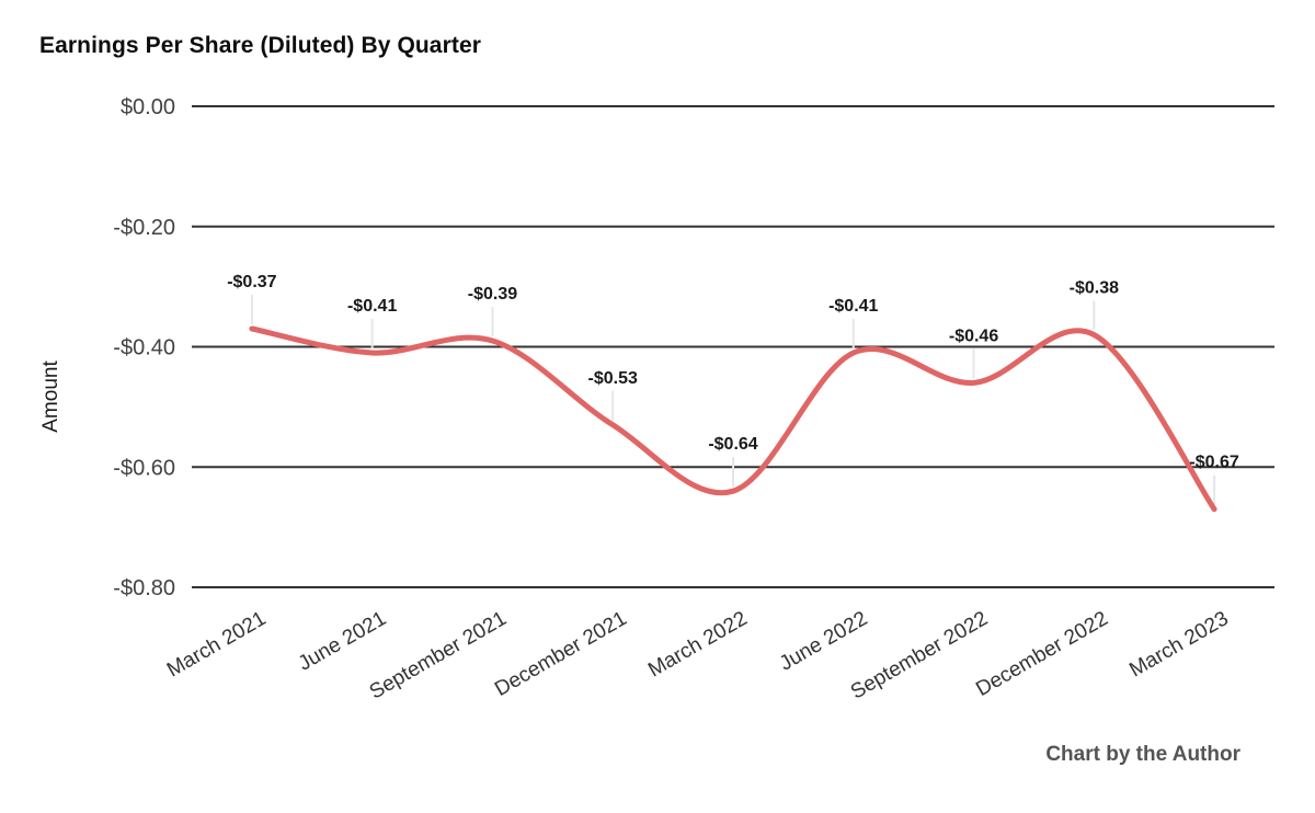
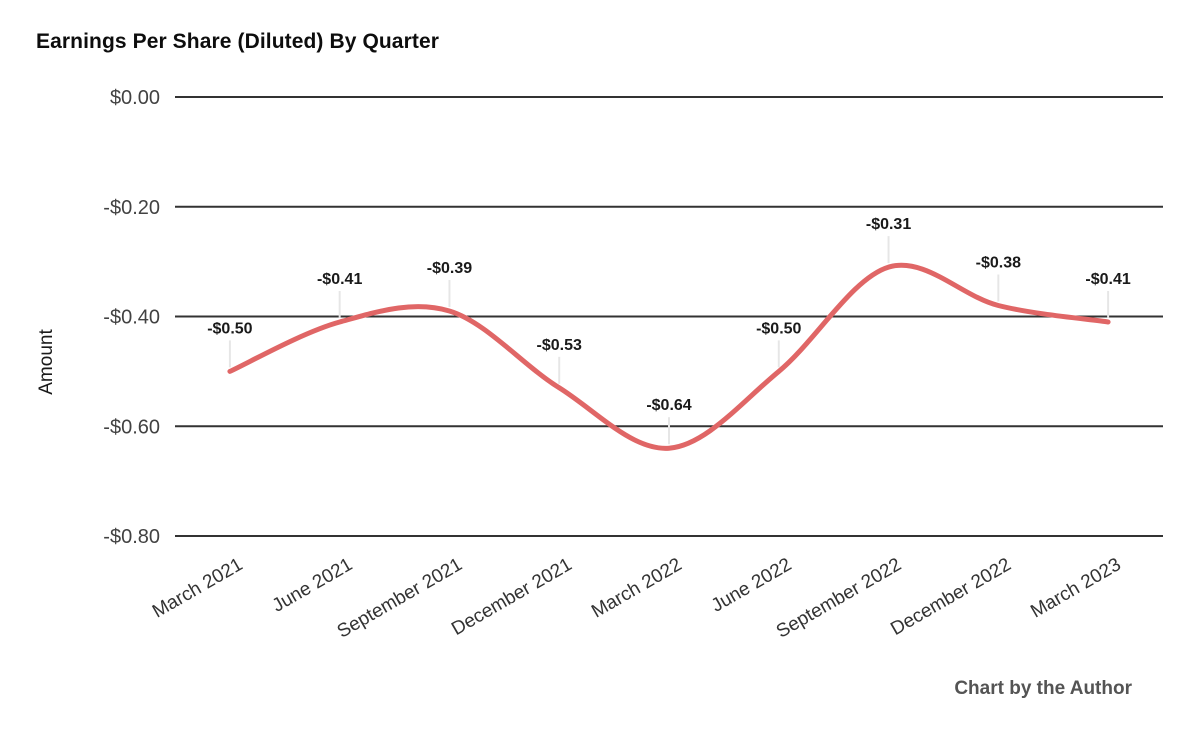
March 2021: -$0.37 -> -$0.50
June 2022: -$0.41 -> -$0.50
September 2022: -$0.46 -> -$0.31
March 2023: -$0.67 -> -$0.41
